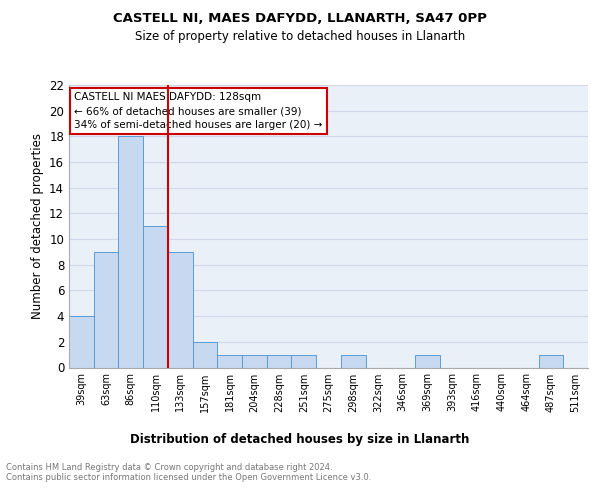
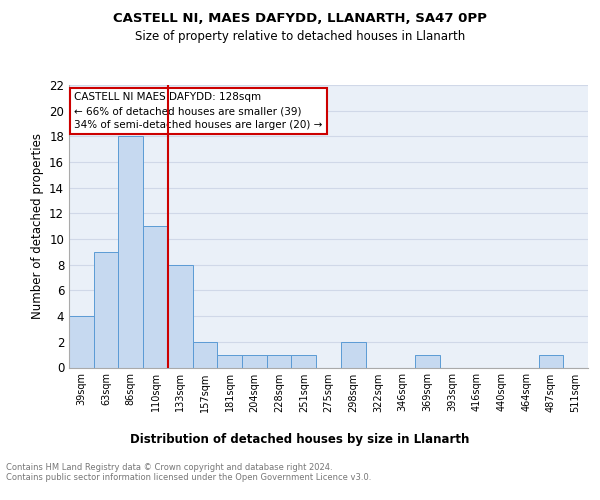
133sqm: 9 -> 8
298sqm: 1 -> 2
